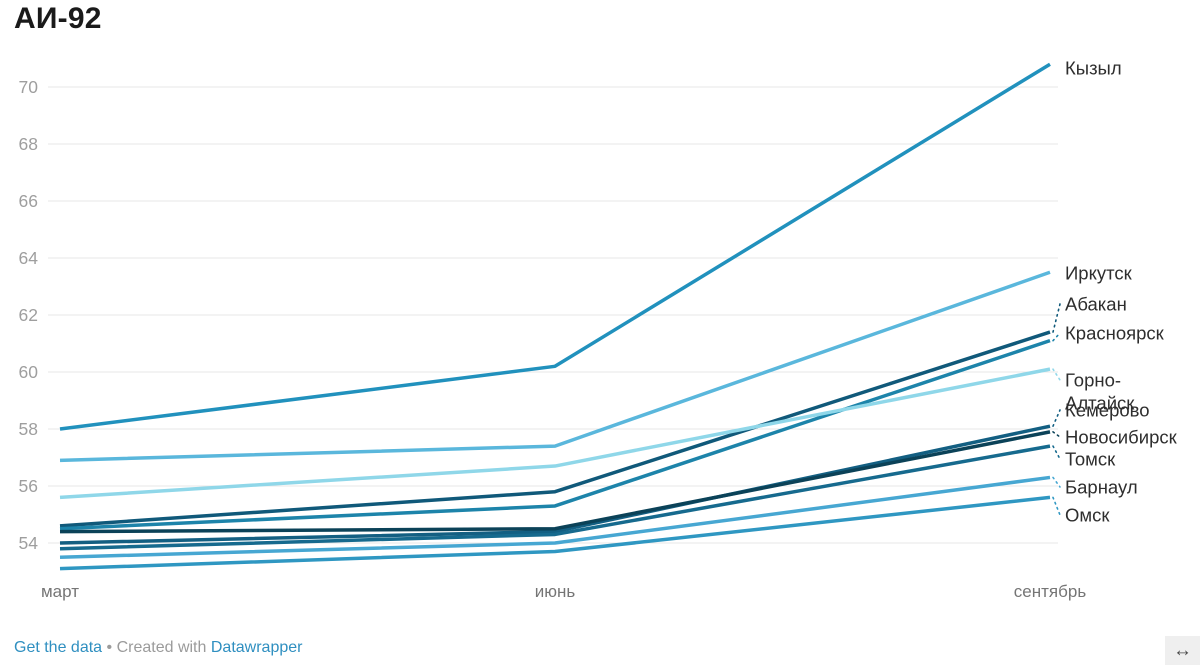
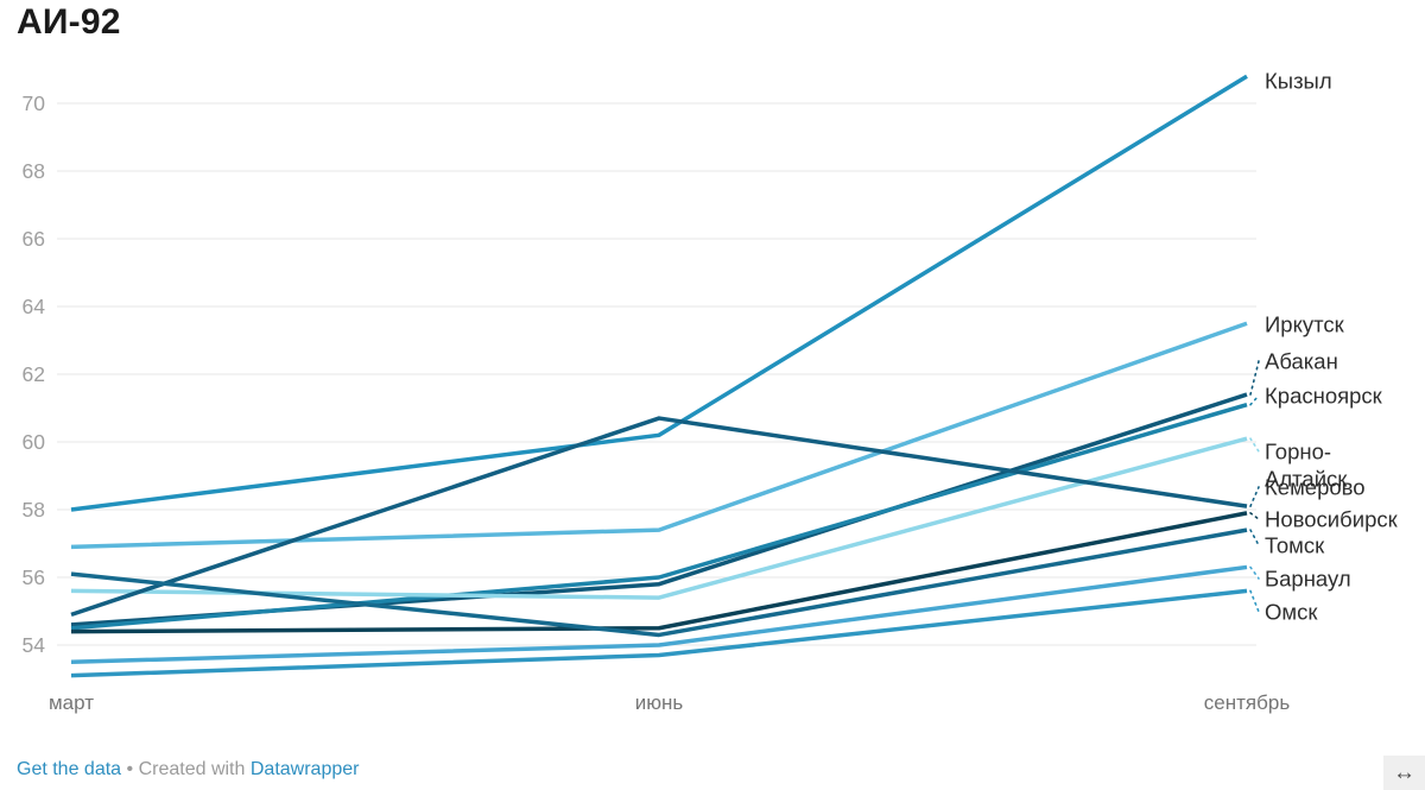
Кемерово/март: 54.0 -> 54.9
Томск/март: 53.8 -> 56.1
Красноярск/июнь: 55.3 -> 56.0
Горно-Алтайск/июнь: 56.7 -> 55.4
Кемерово/июнь: 54.4 -> 60.7
